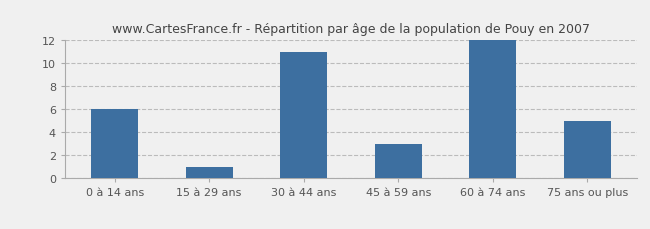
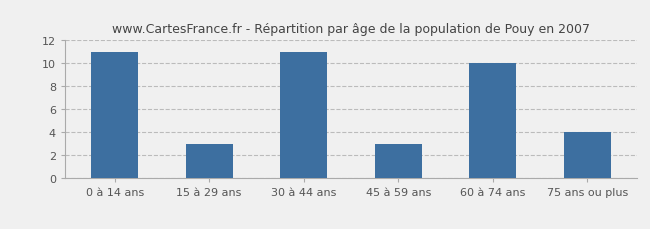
0 à 14 ans: 6 -> 11
15 à 29 ans: 1 -> 3
60 à 74 ans: 12 -> 10
75 ans ou plus: 5 -> 4
